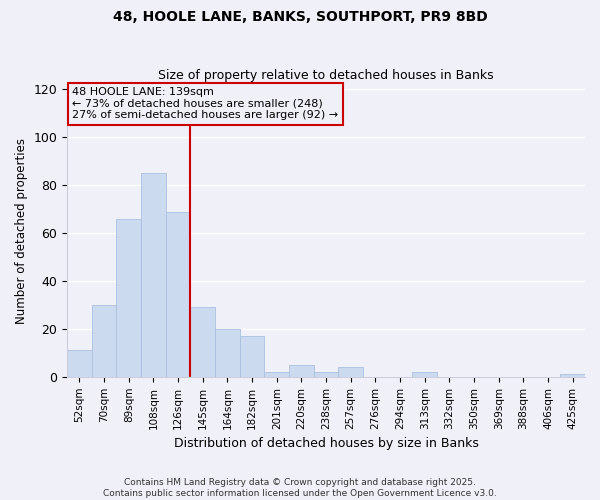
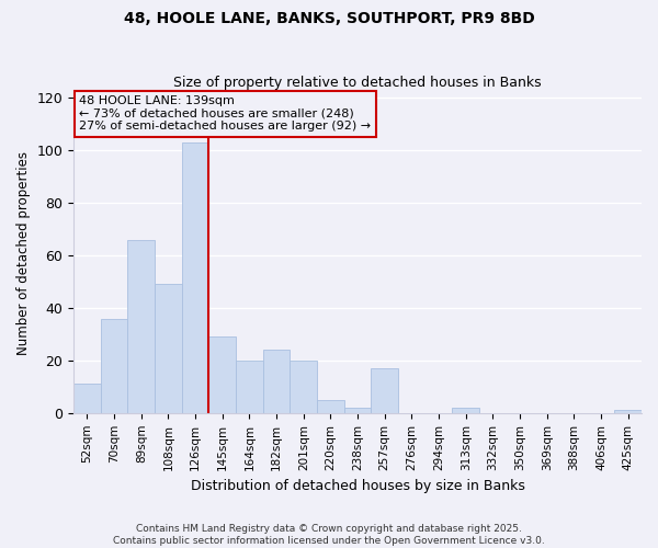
70sqm: 30 -> 36
108sqm: 85 -> 49
126sqm: 69 -> 103
182sqm: 17 -> 24
201sqm: 2 -> 20
257sqm: 4 -> 17
